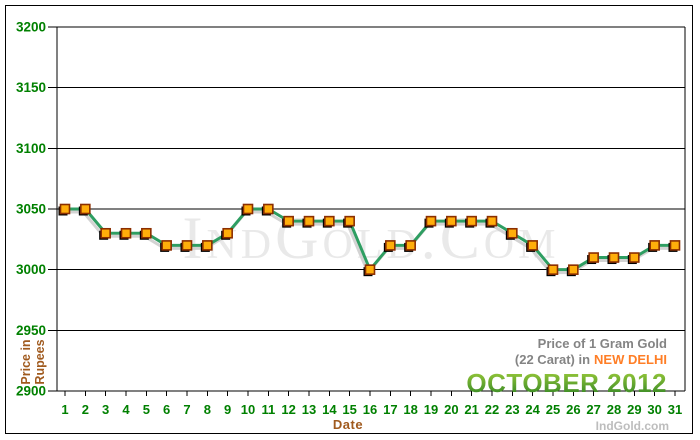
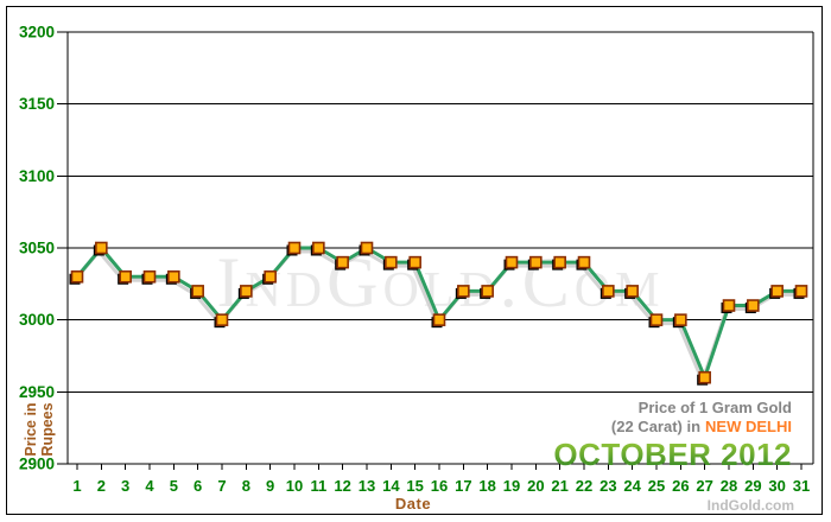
1: 3050 -> 3030
7: 3020 -> 3000
13: 3040 -> 3050
23: 3030 -> 3020
27: 3010 -> 2960
